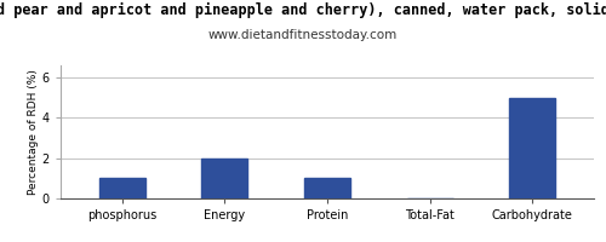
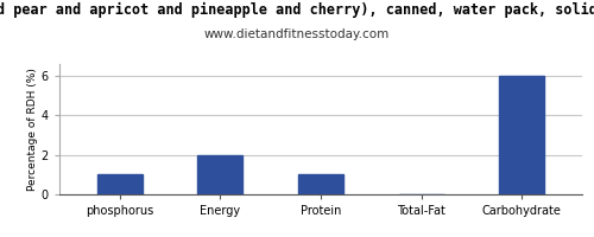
Carbohydrate: 5 -> 6
